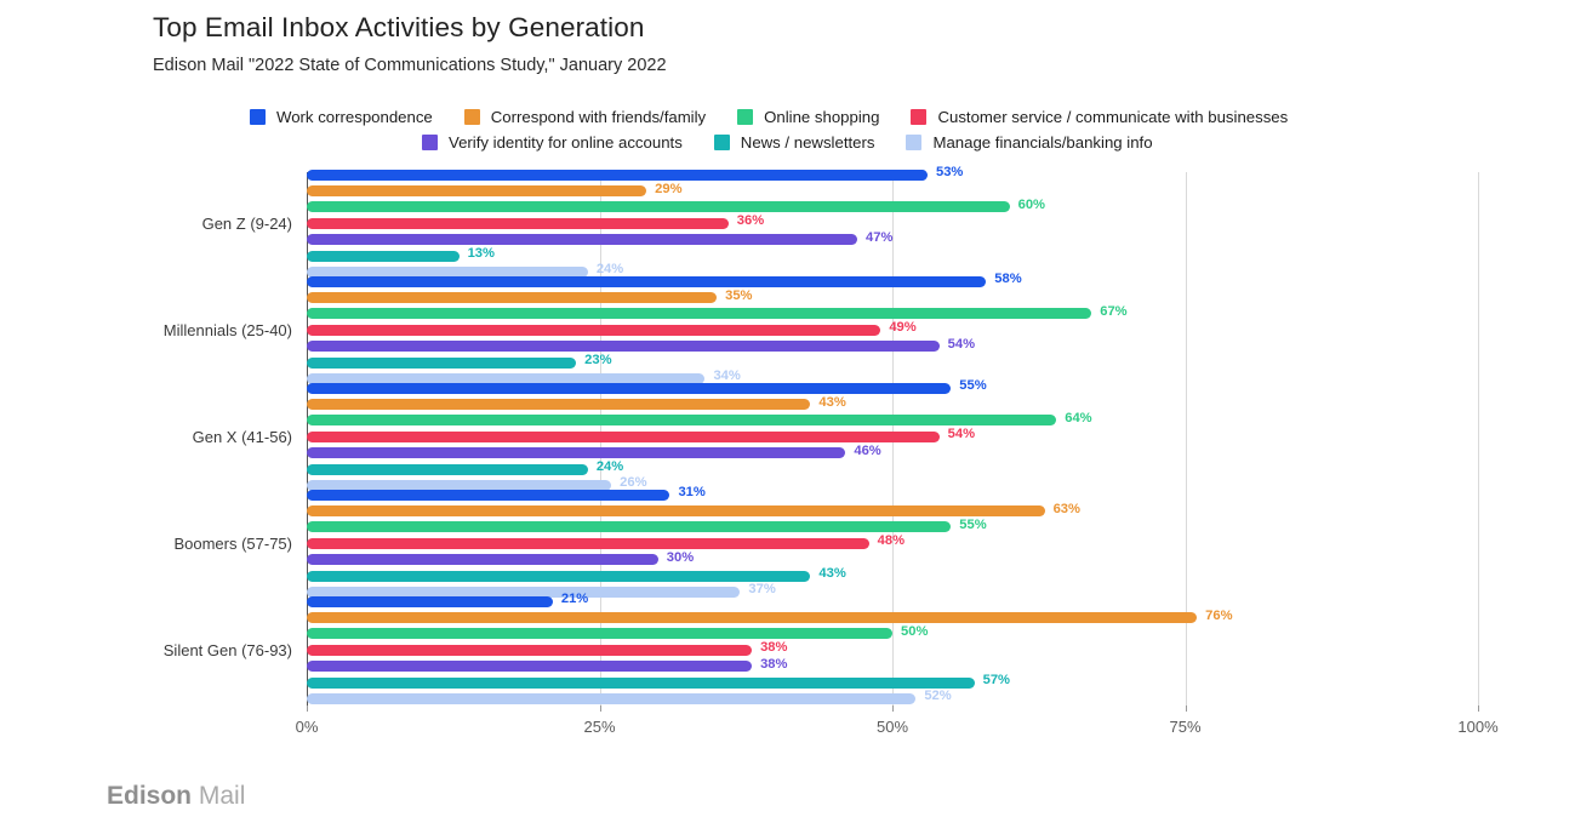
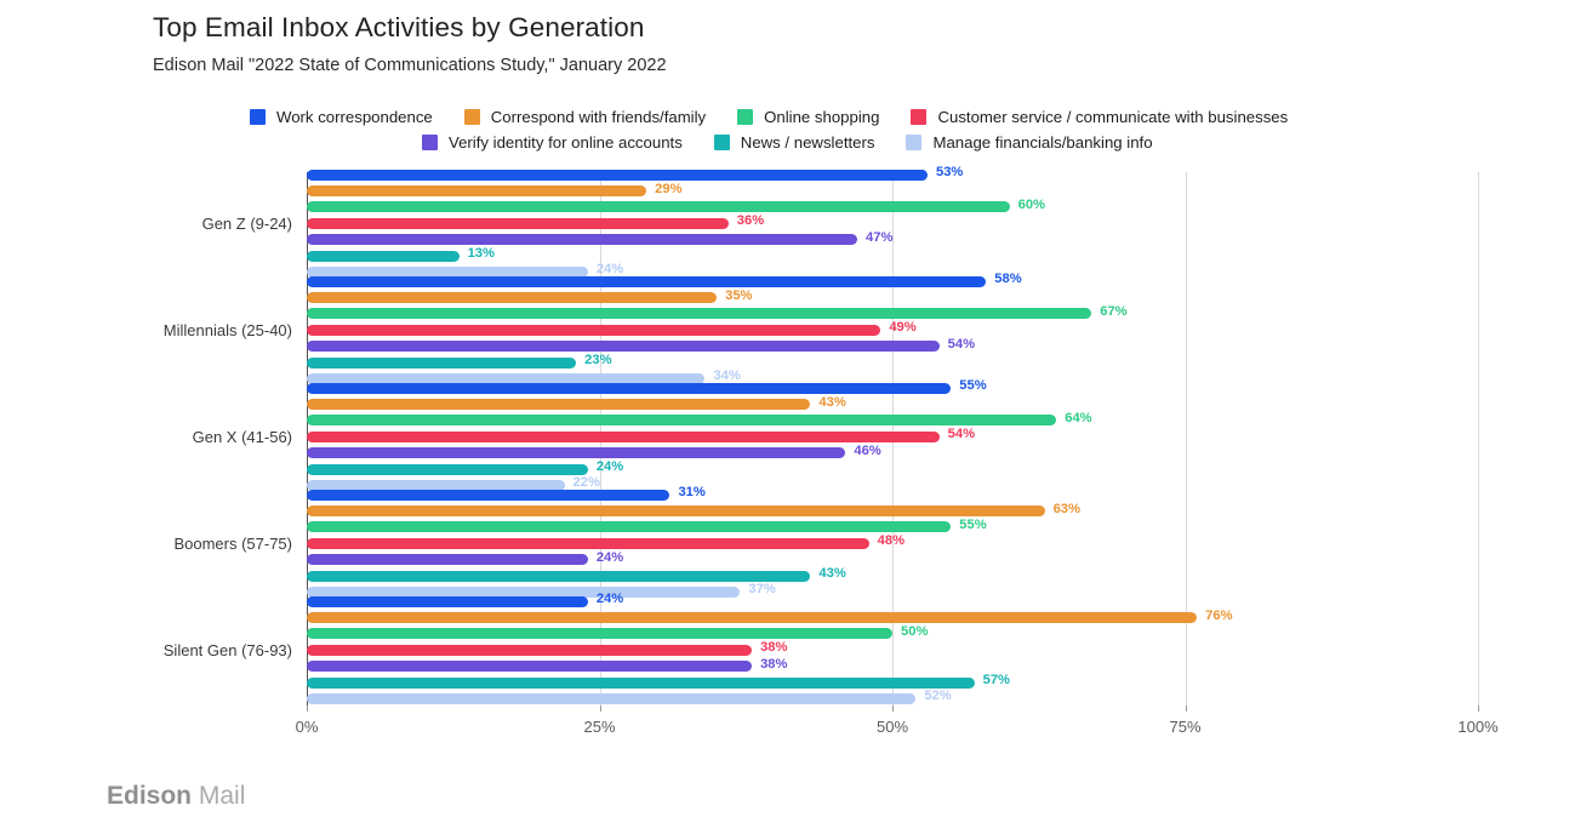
Manage financials/banking info/Gen X (41-56): 26% -> 22%
Verify identity for online accounts/Boomers (57-75): 30% -> 24%
Work correspondence/Silent Gen (76-93): 21% -> 24%
